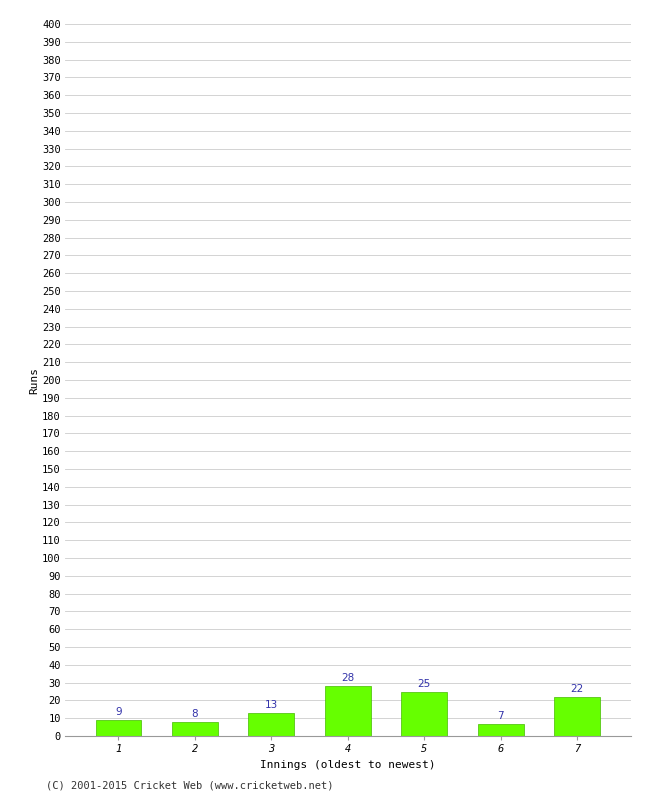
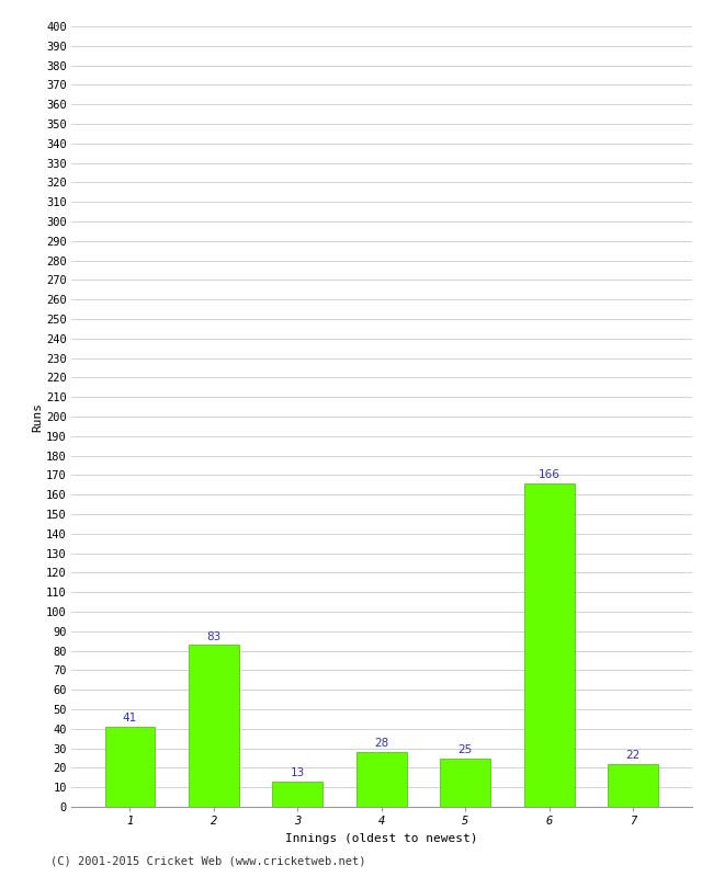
1: 9 -> 41
2: 8 -> 83
6: 7 -> 166
